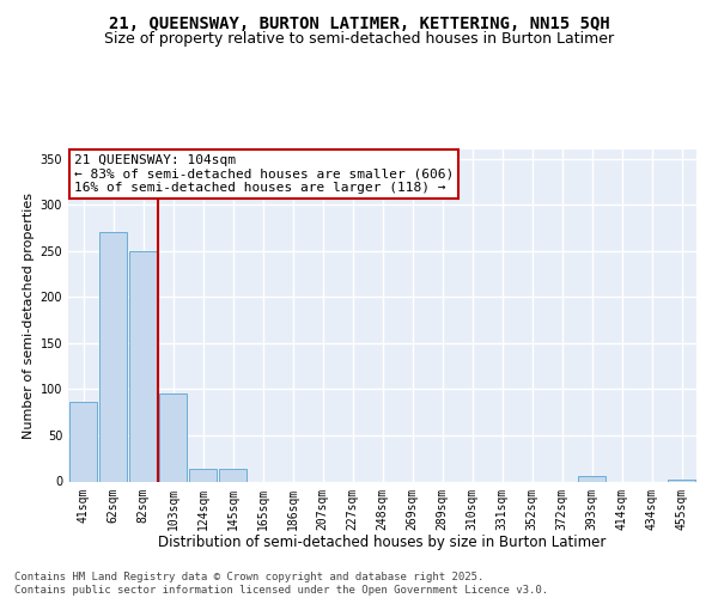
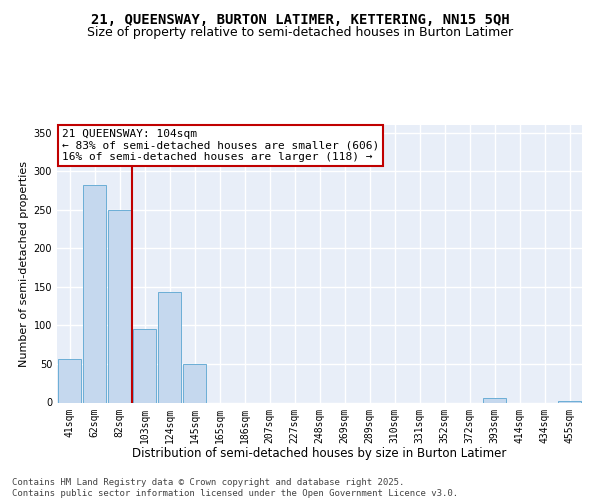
41sqm: 86 -> 56
62sqm: 270 -> 282
124sqm: 14 -> 144
145sqm: 14 -> 50
